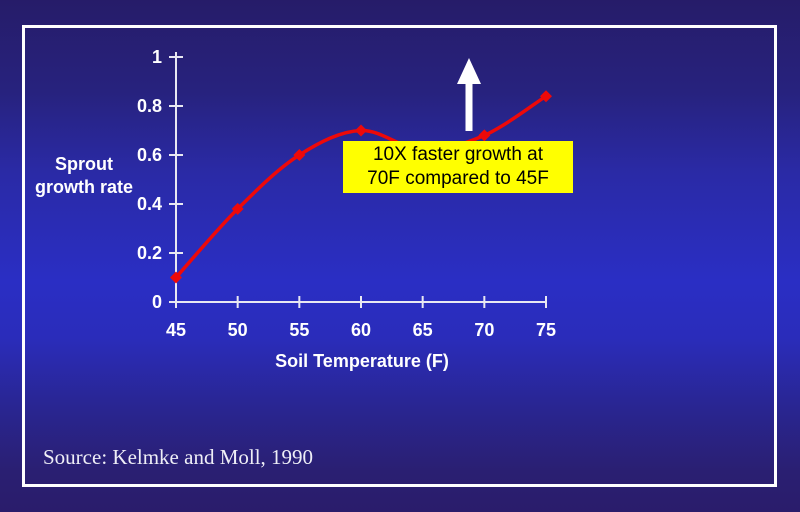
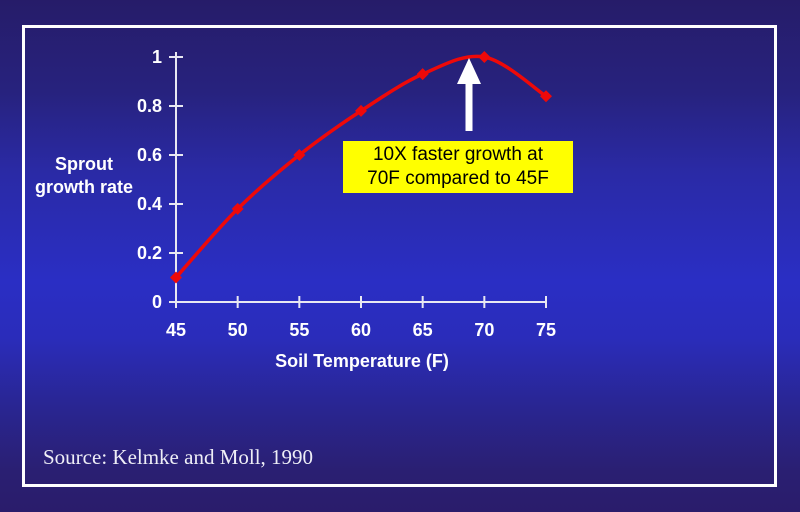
60: 0.70 -> 0.78
65: 0.62 -> 0.93
70: 0.68 -> 1.00
